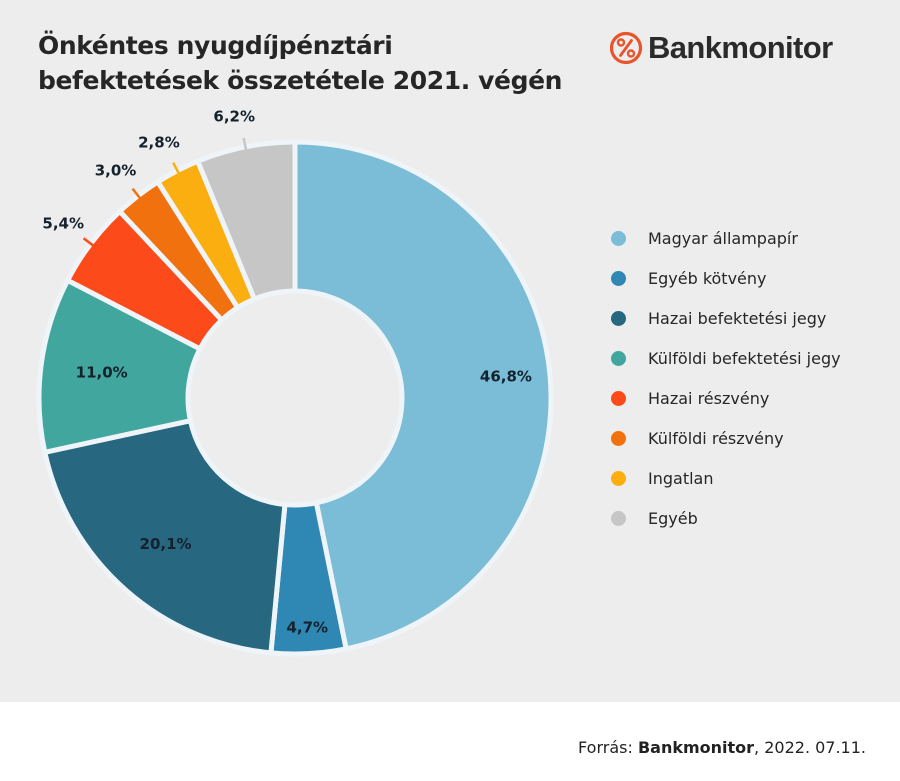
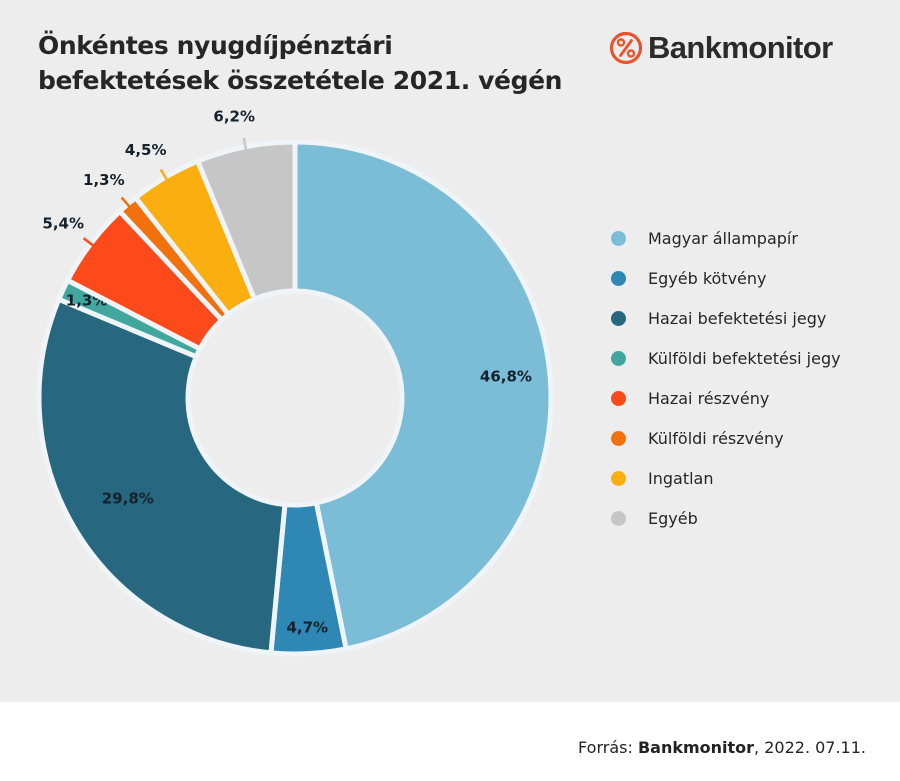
Hazai befektetési jegy: 20,1% -> 29,8%
Külföldi befektetési jegy: 11,0% -> 1,3%
Külföldi részvény: 3,0% -> 1,3%
Ingatlan: 2,8% -> 4,5%
